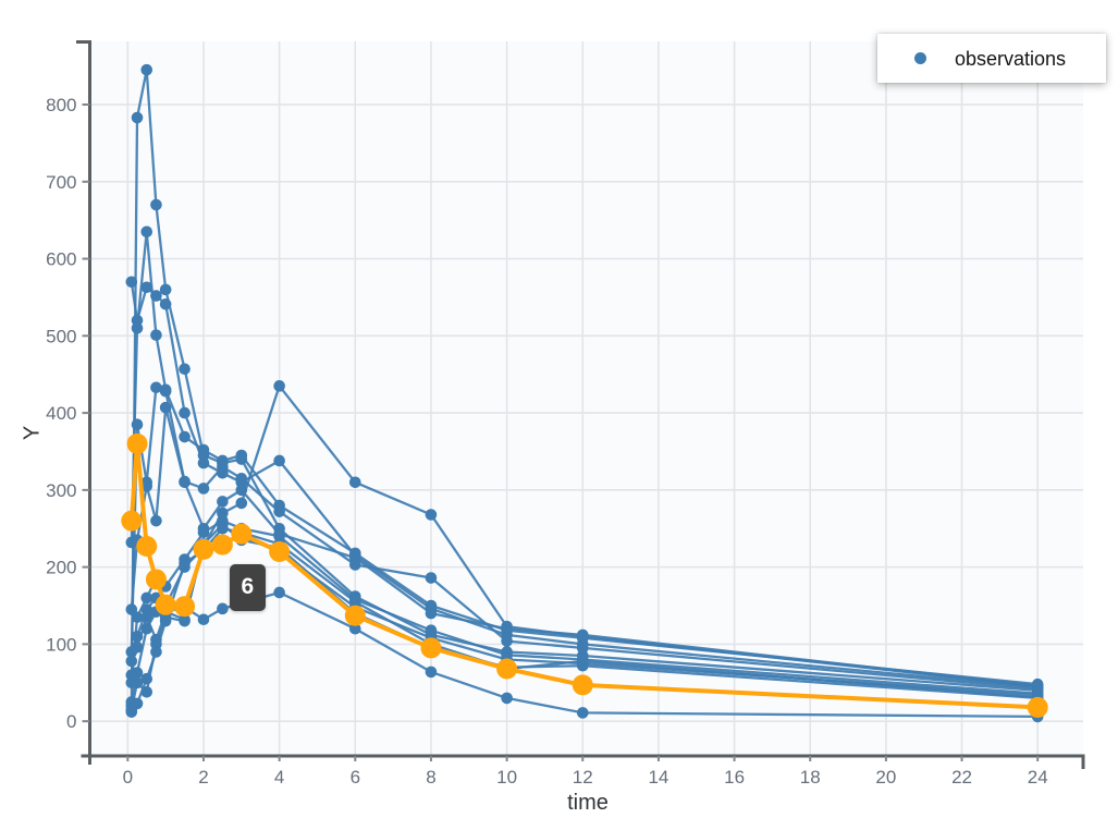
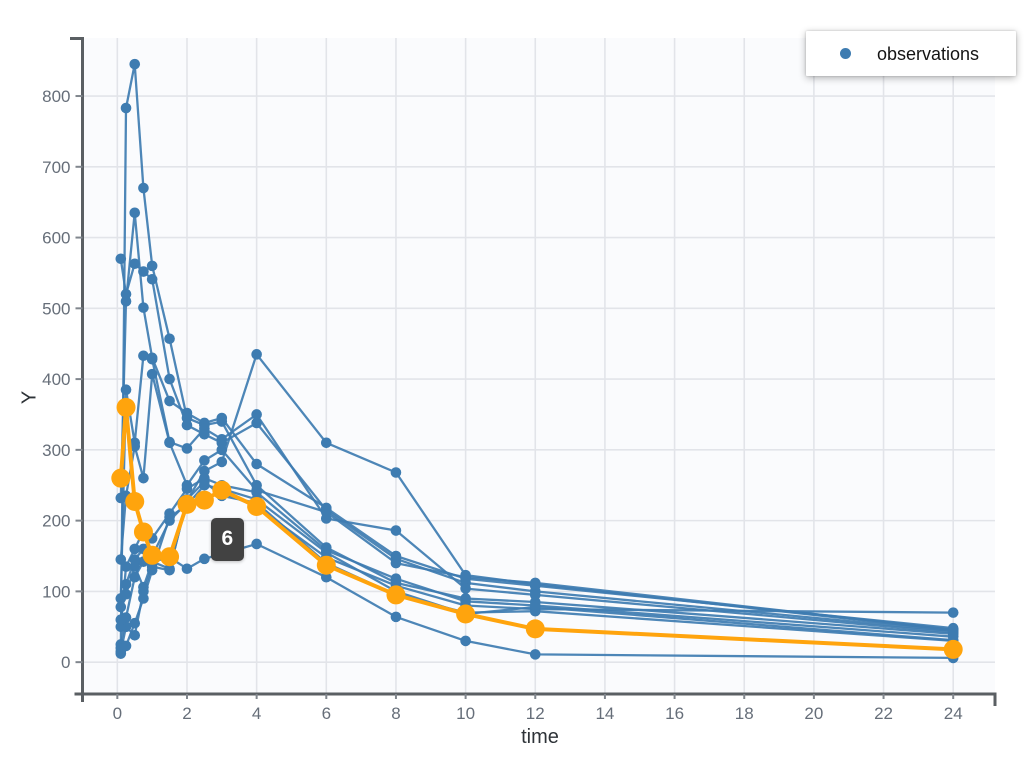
4/4: 270 -> 350
10/24: 30 -> 70
